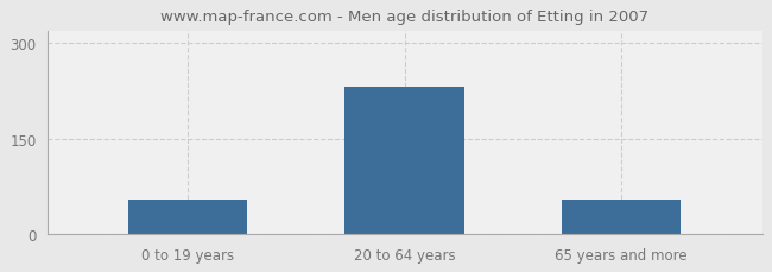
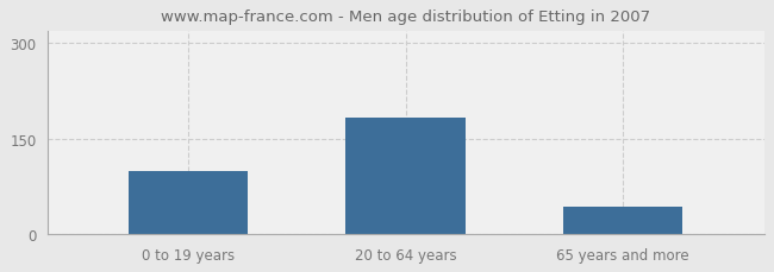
0 to 19 years: 54 -> 100
20 to 64 years: 232 -> 183
65 years and more: 54 -> 43
